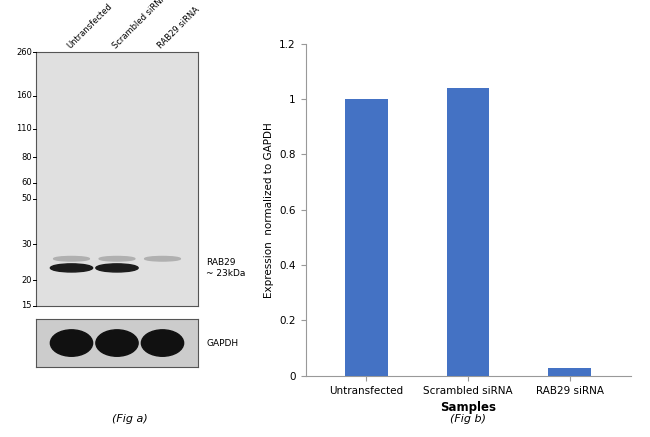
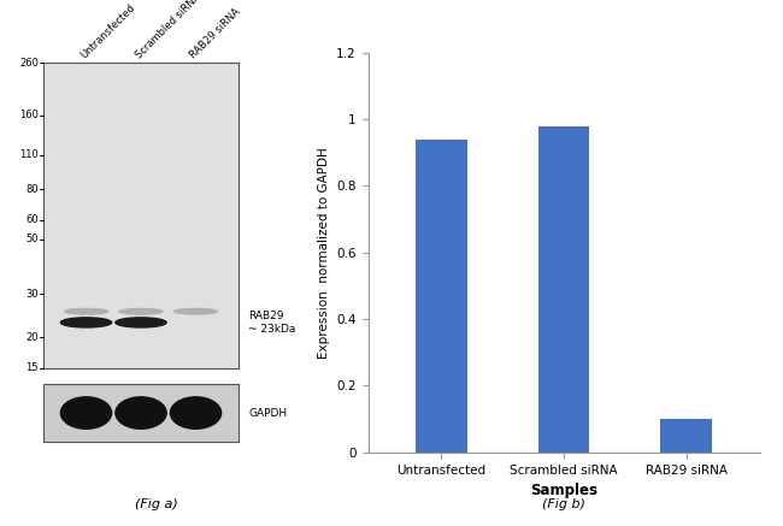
Untransfected: 1.00 -> 0.94
Scrambled siRNA: 1.04 -> 0.98
RAB29 siRNA: 0.03 -> 0.10
